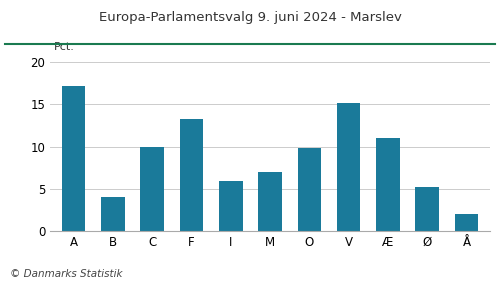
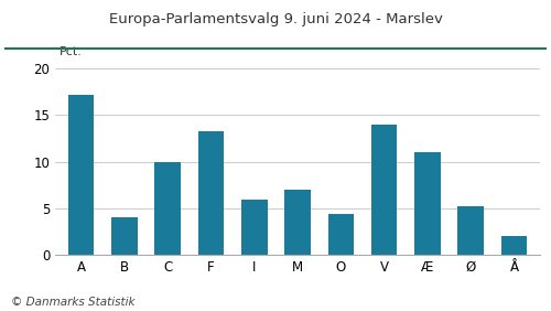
O: 9.8 -> 4.4
V: 15.1 -> 14.0
